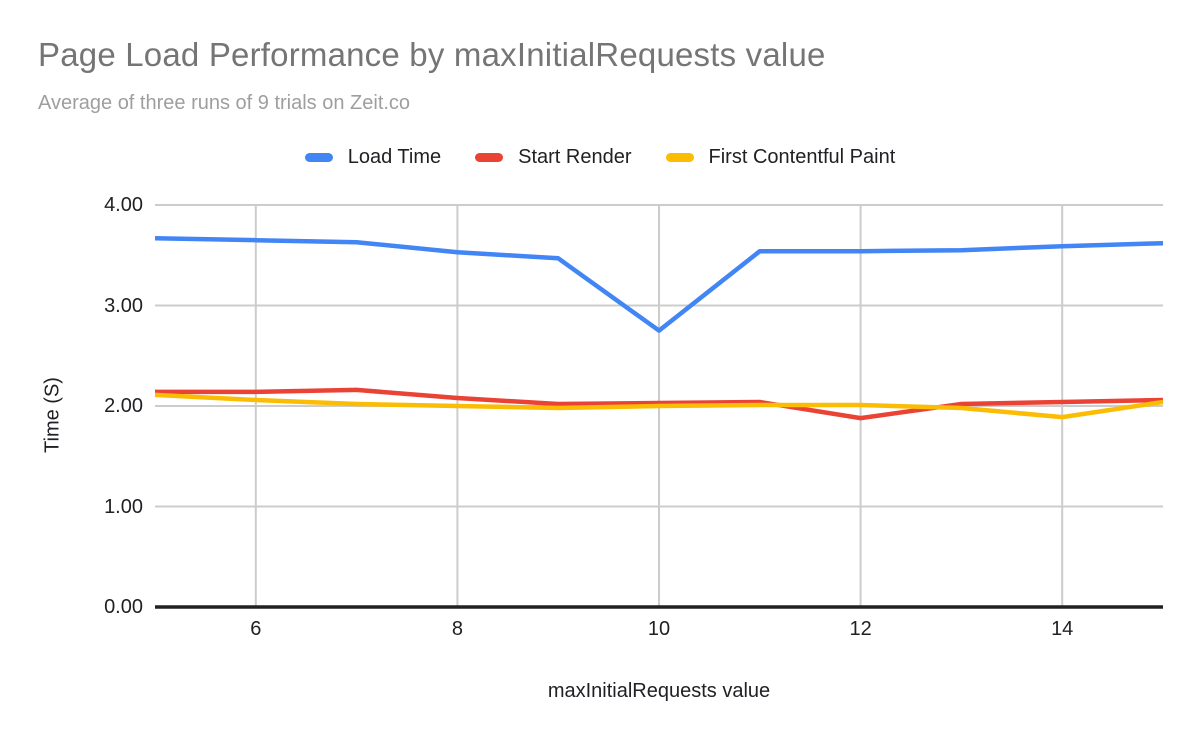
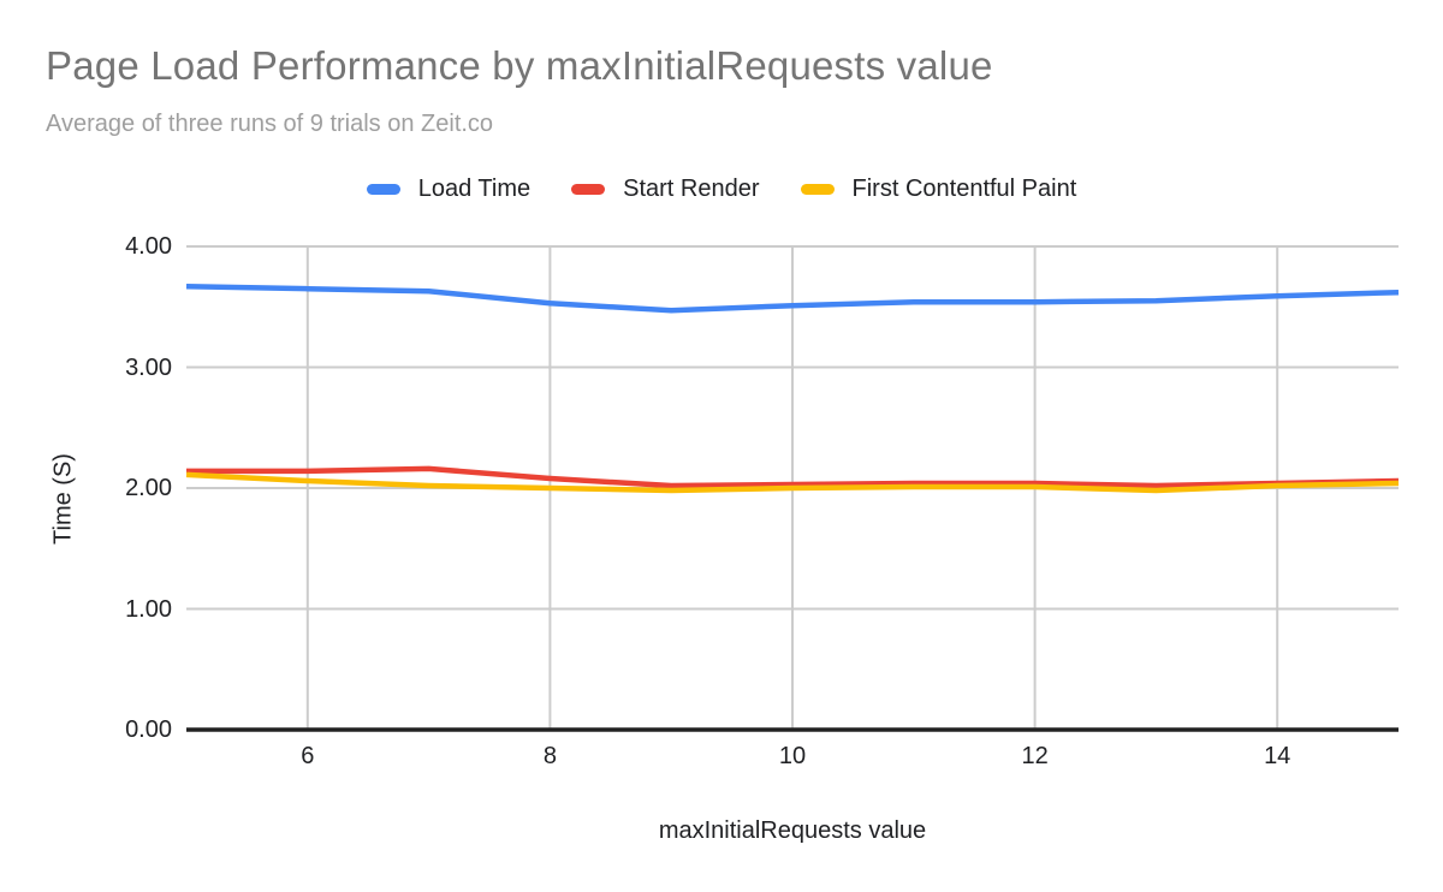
Load Time/10: 2.75 -> 3.51
Start Render/12: 1.88 -> 2.04
First Contentful Paint/14: 1.89 -> 2.02
